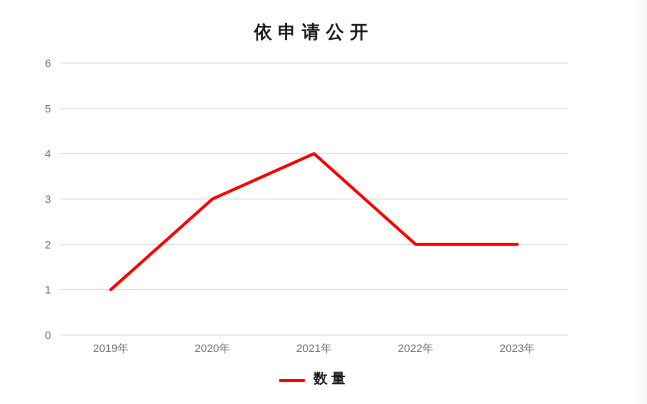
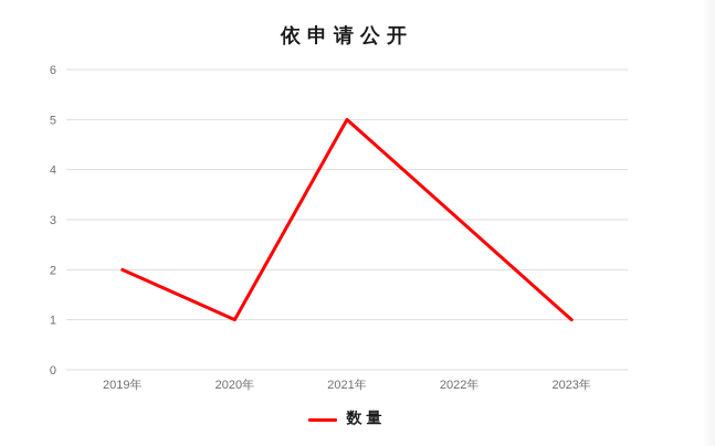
2019年: 1 -> 2
2020年: 3 -> 1
2021年: 4 -> 5
2022年: 2 -> 3
2023年: 2 -> 1
